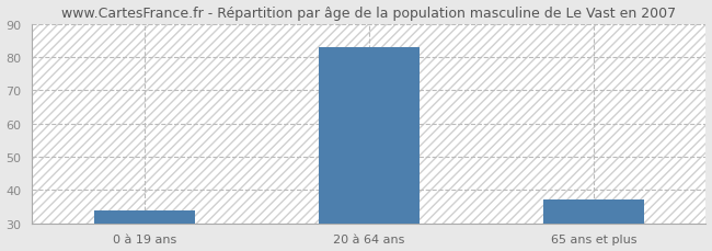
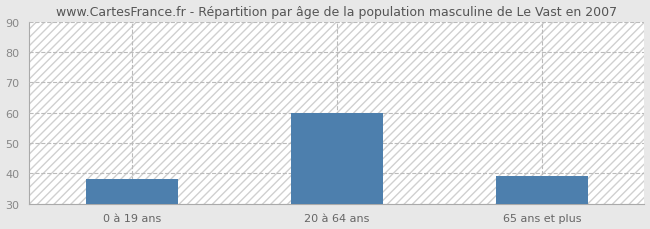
0 à 19 ans: 34 -> 38
20 à 64 ans: 83 -> 60
65 ans et plus: 37 -> 39
